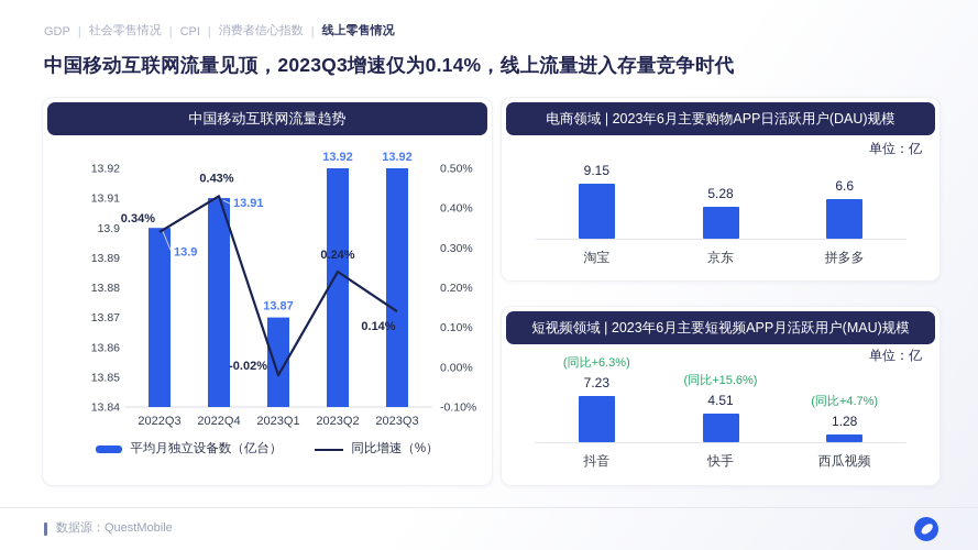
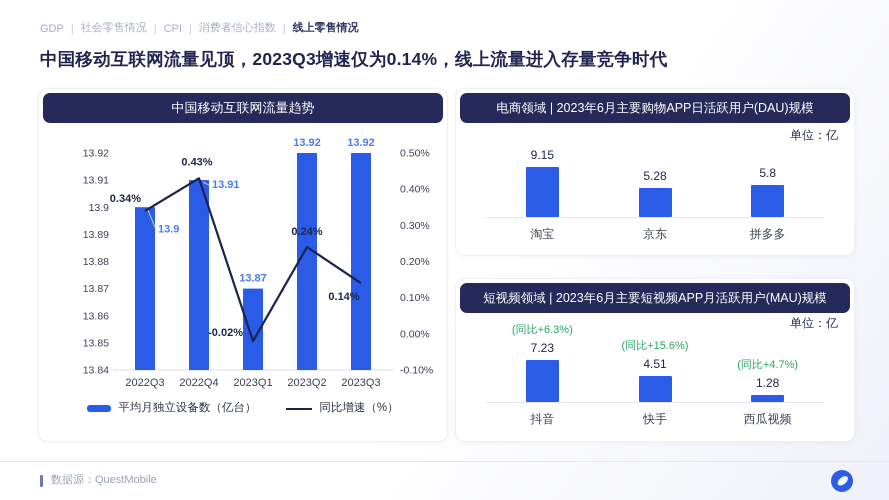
电商领域 | 2023年6月主要购物APP日活跃用户(DAU)规模/拼多多: 6.6 -> 5.8
